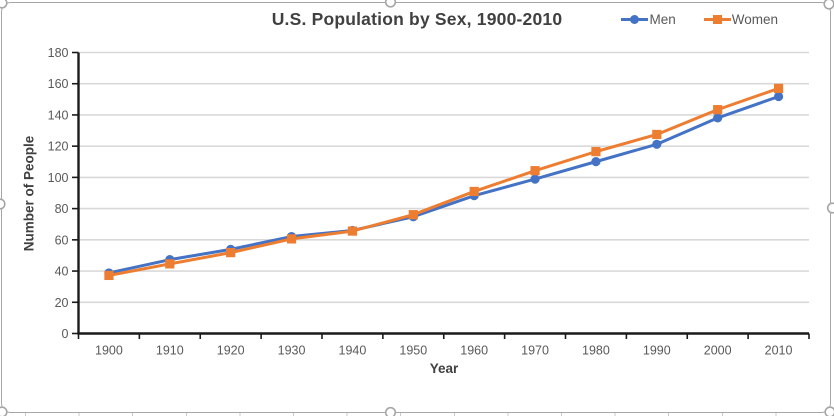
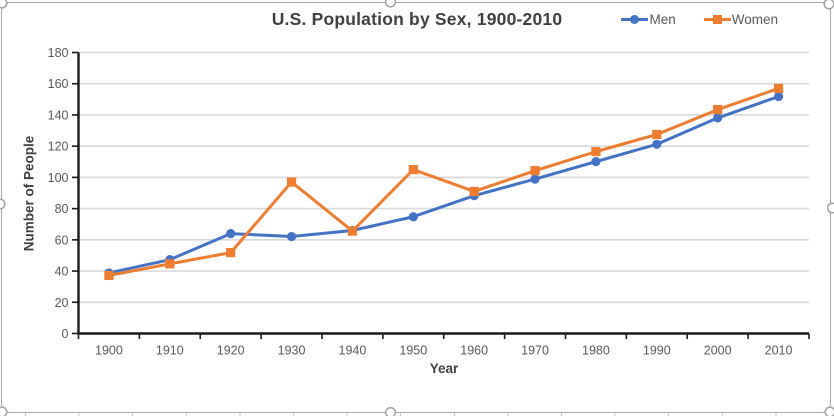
Men/1920: 54 -> 64
Women/1930: 61 -> 97
Women/1950: 76 -> 105
